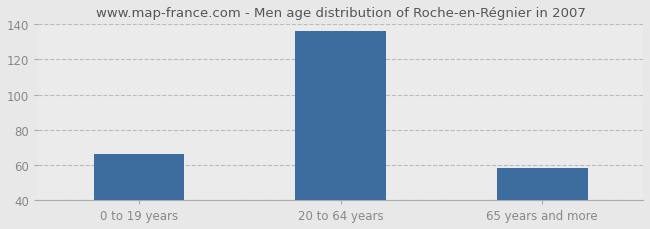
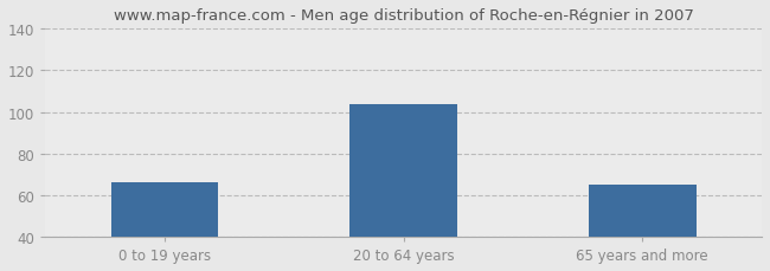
20 to 64 years: 136 -> 104
65 years and more: 58 -> 65
